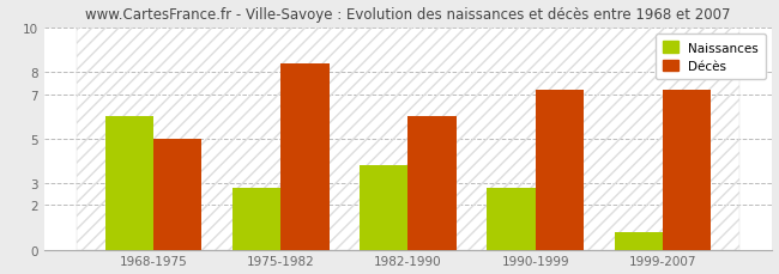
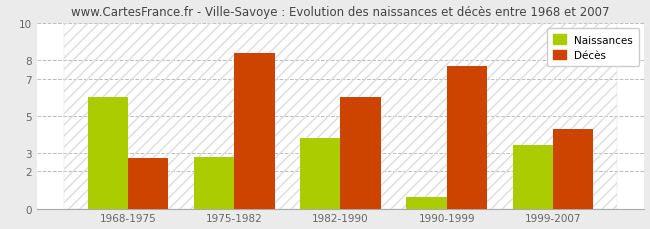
Décès/1968-1975: 5.0 -> 2.7
Naissances/1990-1999: 2.8 -> 0.6
Décès/1990-1999: 7.2 -> 7.7
Naissances/1999-2007: 0.8 -> 3.4
Décès/1999-2007: 7.2 -> 4.3
